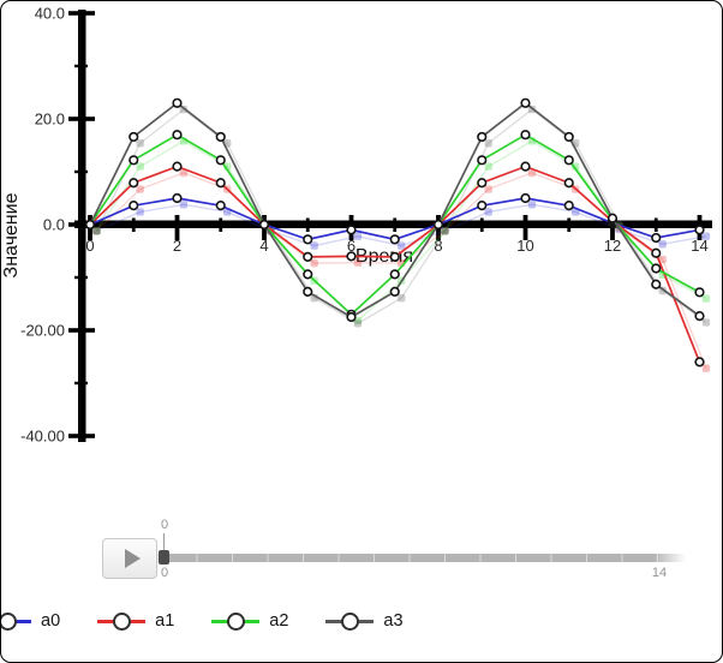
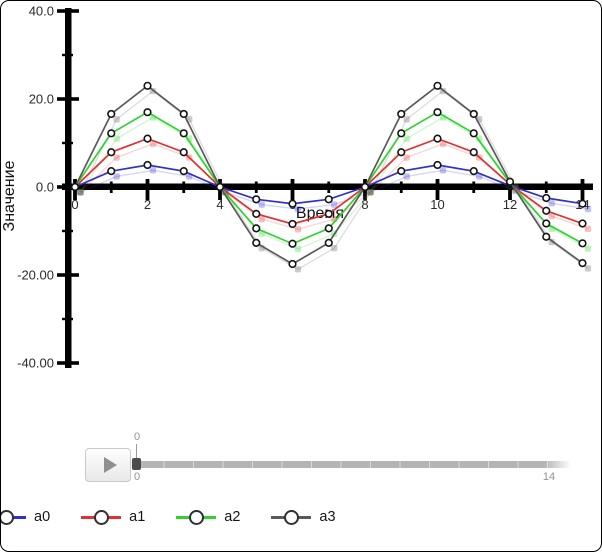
a0/6: -1 -> -4
a1/6: -6 -> -8
a2/6: -17 -> -13
a0/14: -1 -> -4
a1/14: -26 -> -8
